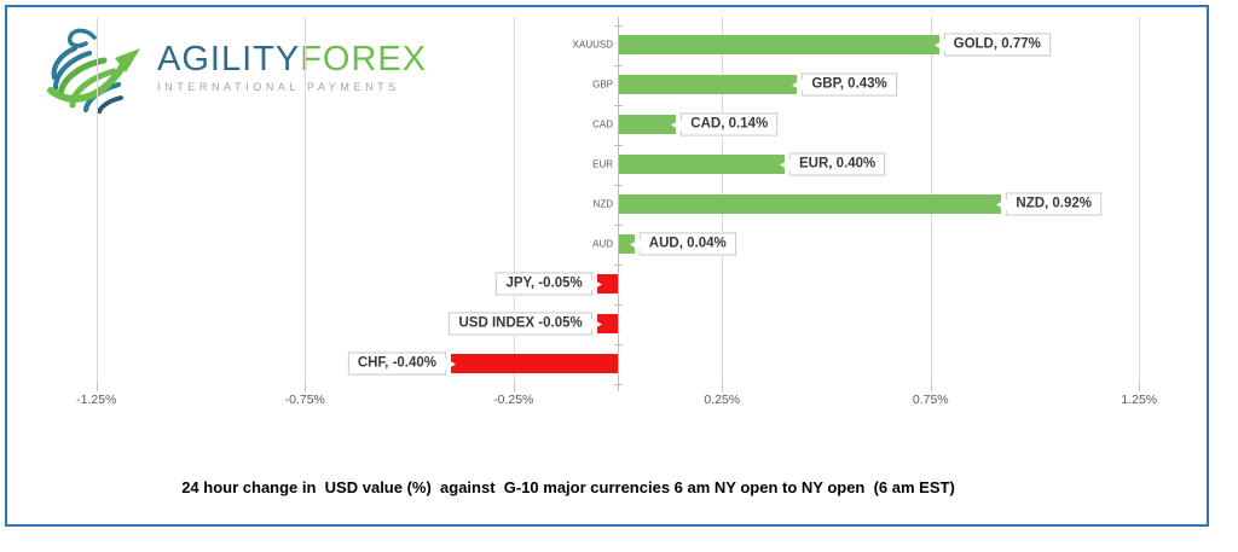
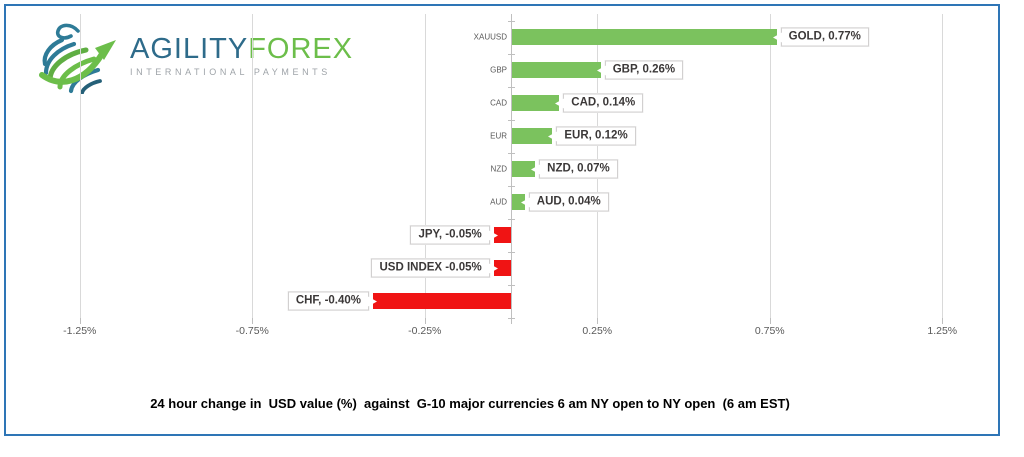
GBP: 0.43% -> 0.26%
EUR: 0.40% -> 0.12%
NZD: 0.92% -> 0.07%
